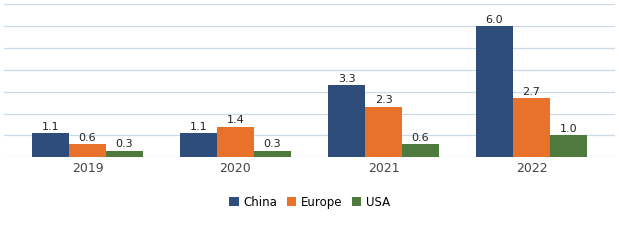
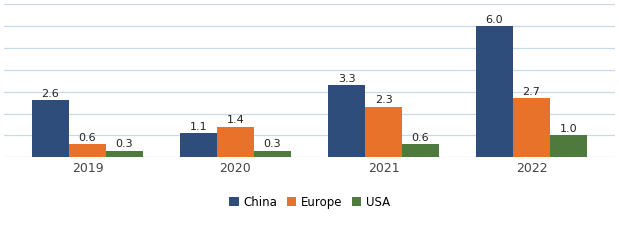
China/2019: 1.1 -> 2.6
